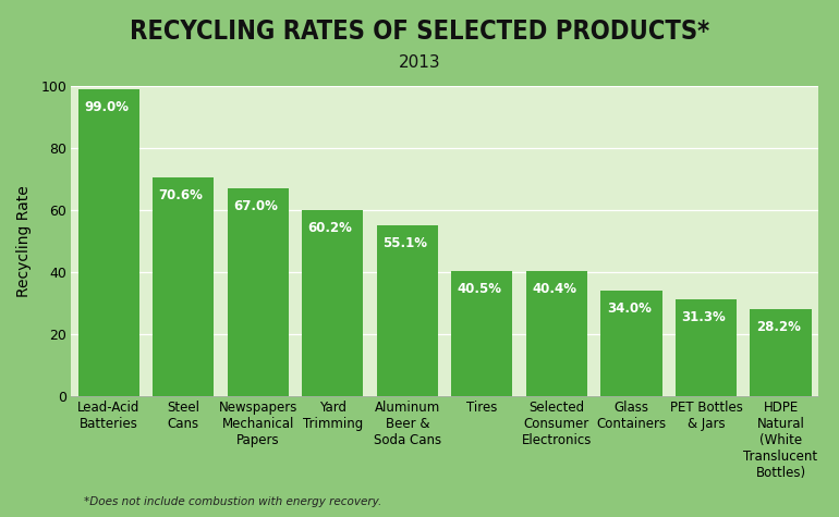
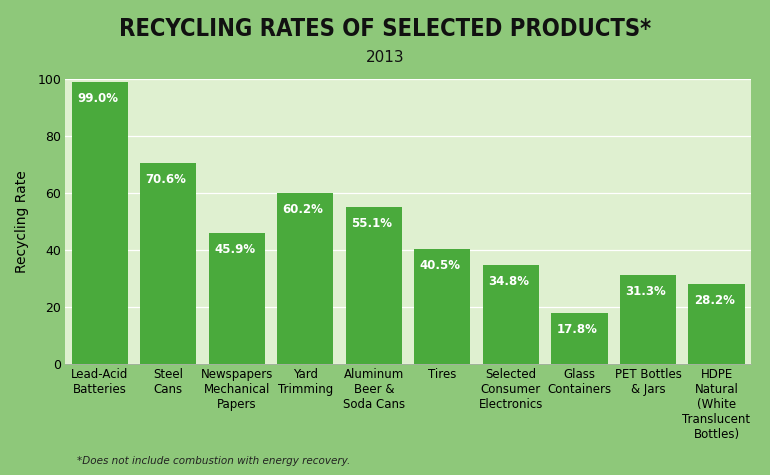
Newspapers Mechanical Papers: 67.0% -> 45.9%
Selected Consumer Electronics: 40.4% -> 34.8%
Glass Containers: 34.0% -> 17.8%
